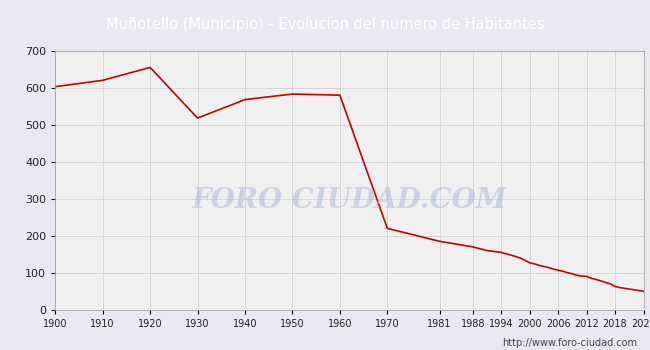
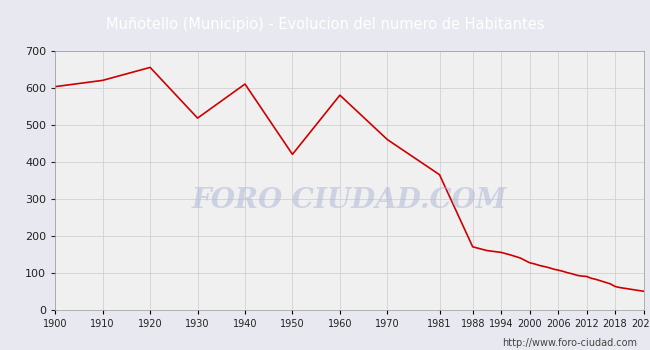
1940: 568 -> 610
1950: 583 -> 420
1970: 220 -> 460
1981: 185 -> 365
